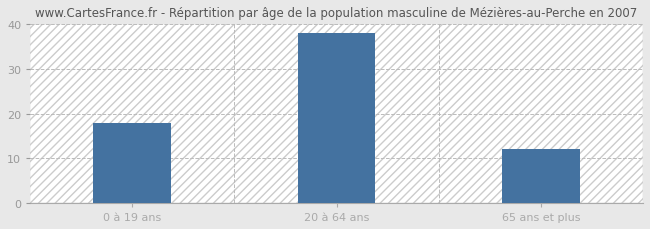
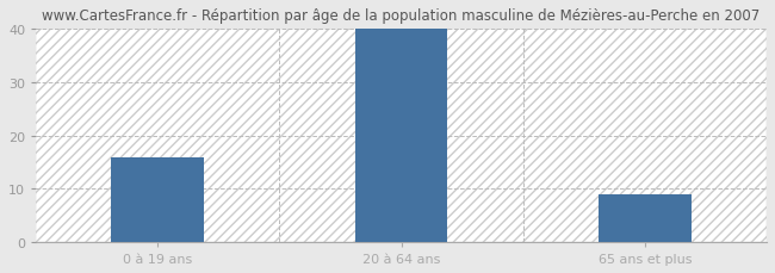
0 à 19 ans: 18 -> 16
20 à 64 ans: 38 -> 40
65 ans et plus: 12 -> 9
